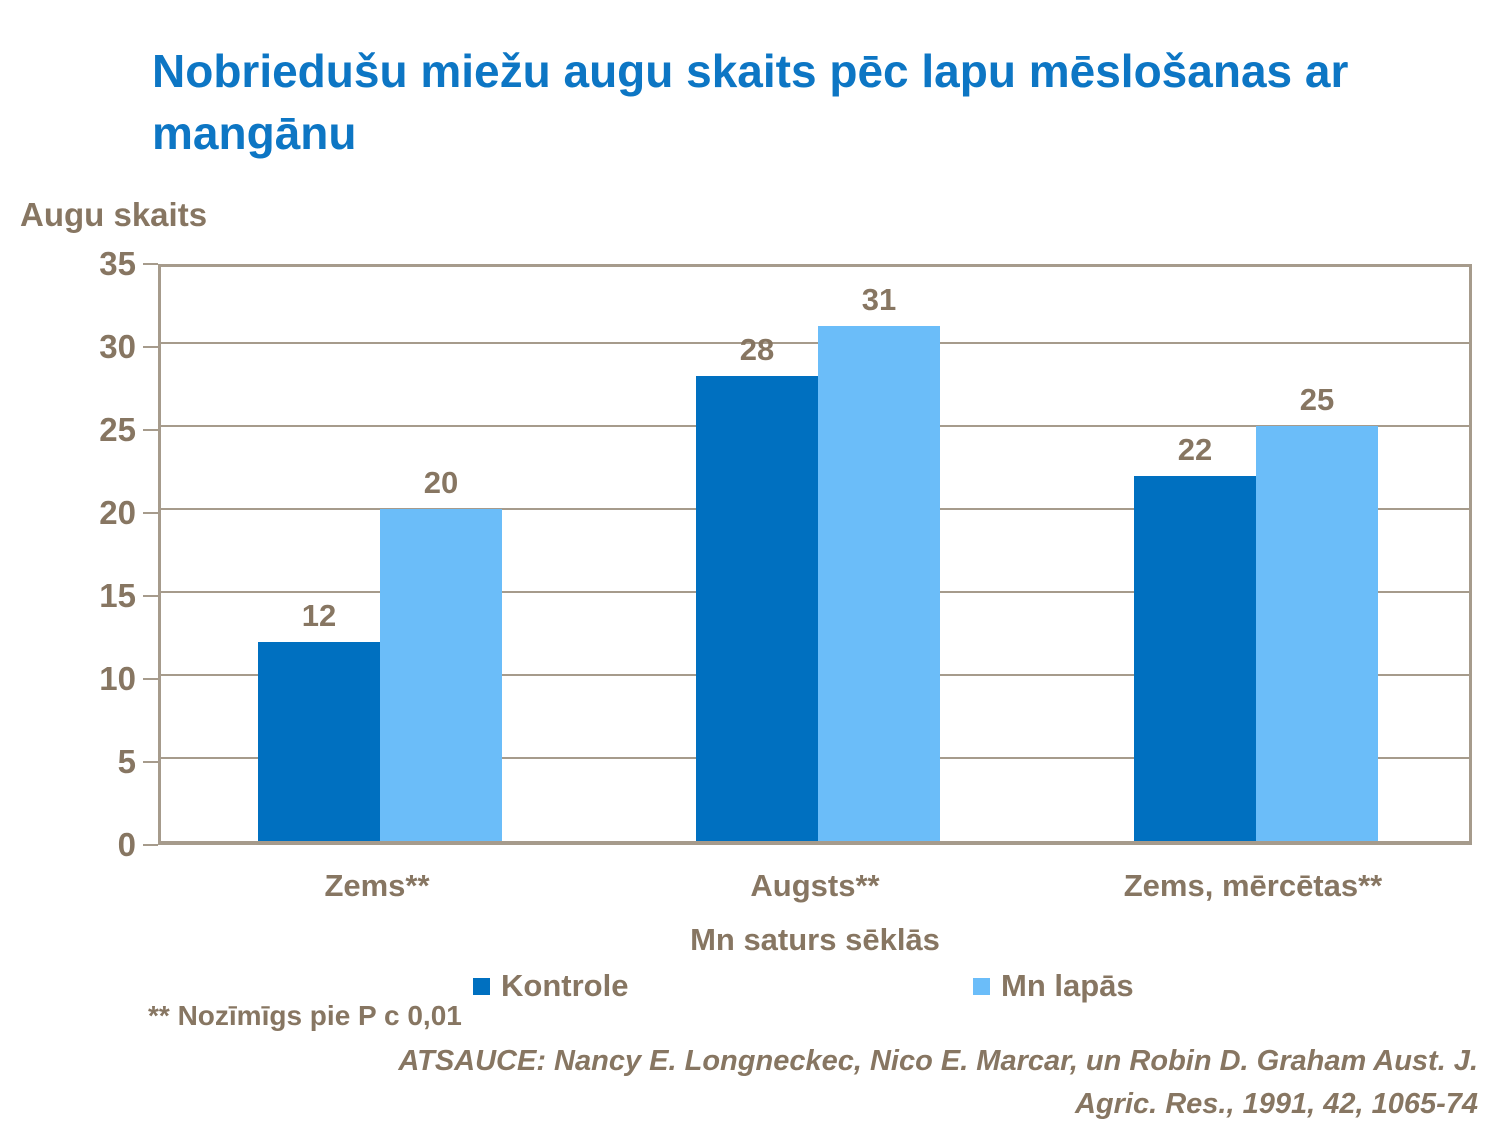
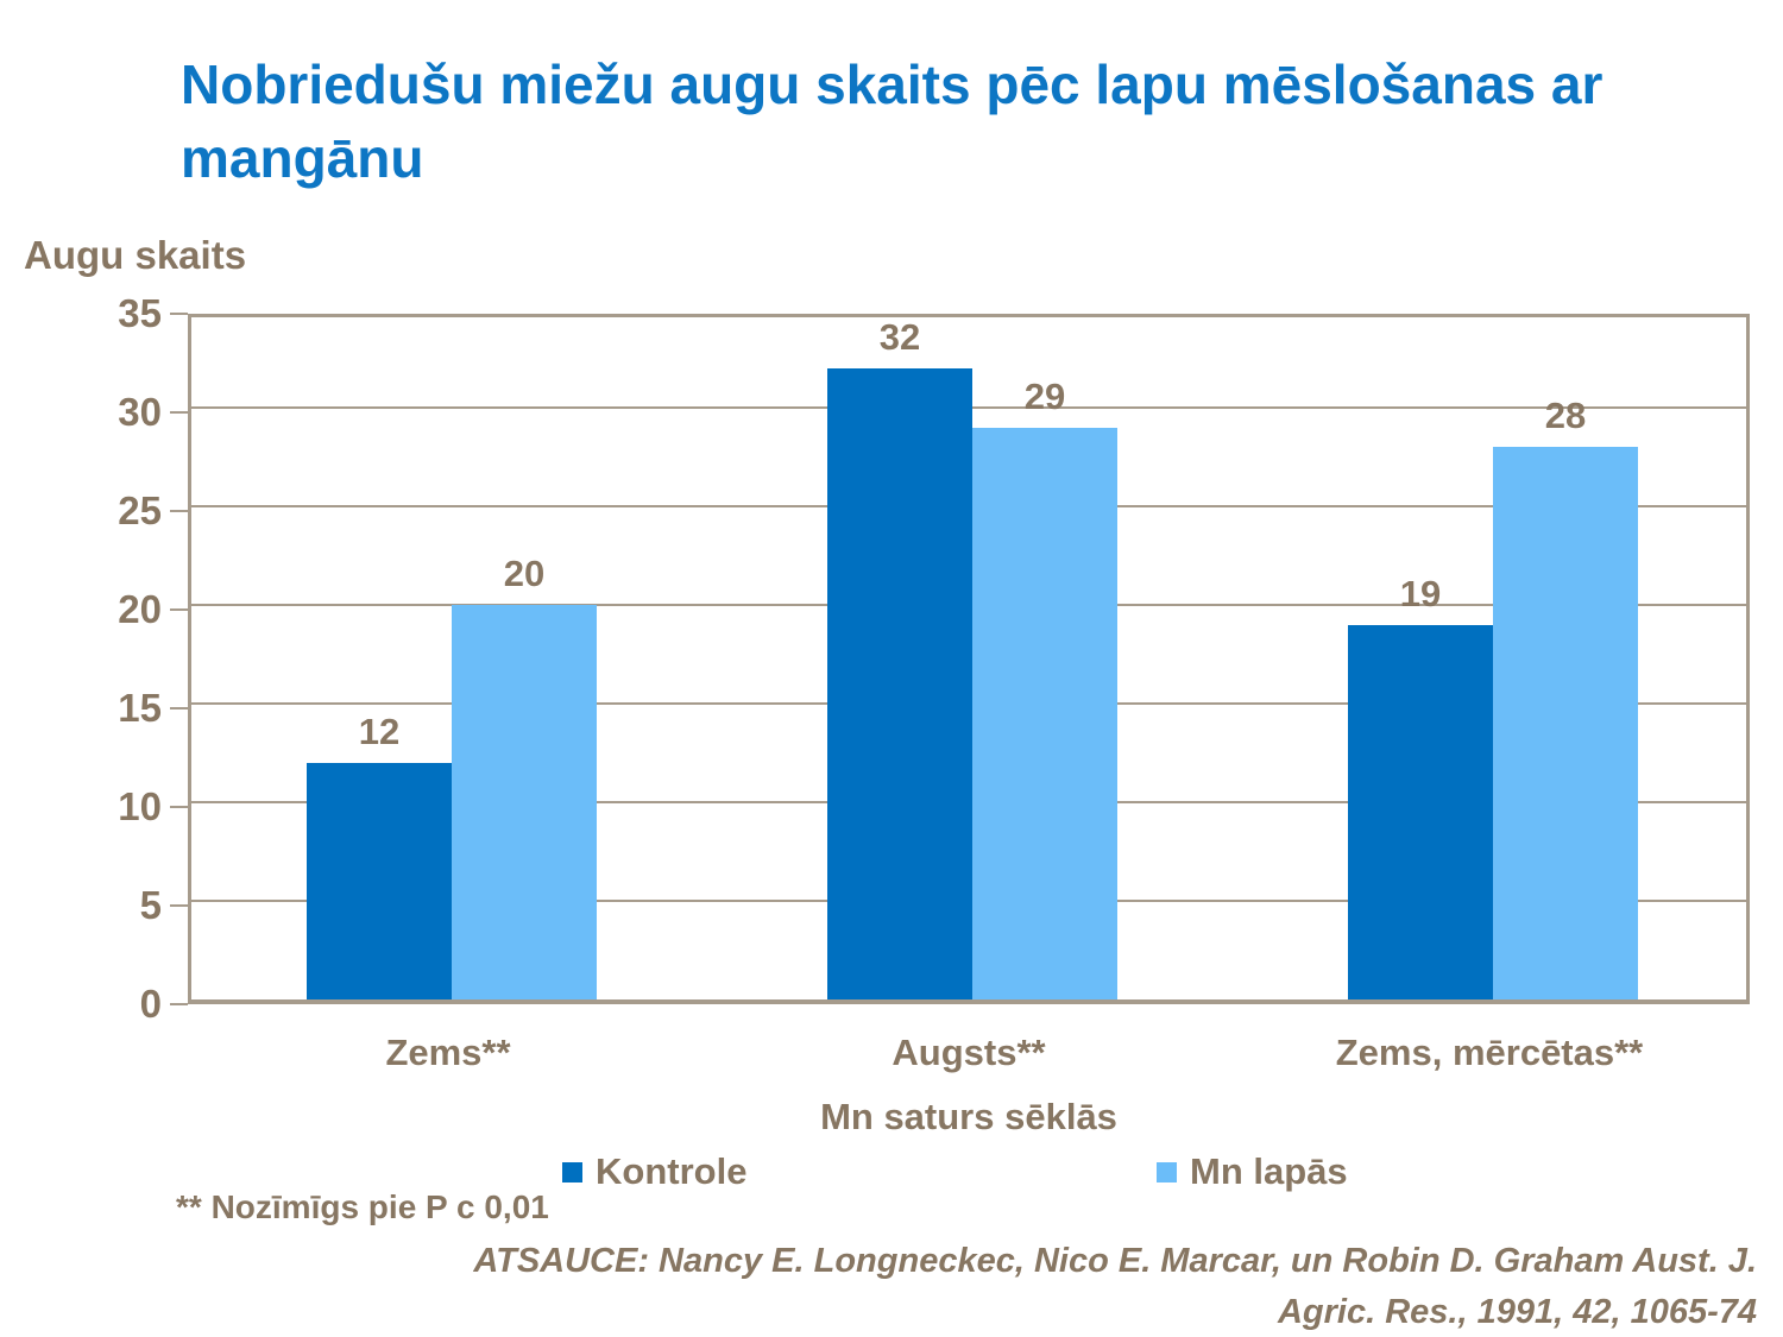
Kontrole/Augsts**: 28 -> 32
Mn lapās/Augsts**: 31 -> 29
Kontrole/Zems, mērcētas**: 22 -> 19
Mn lapās/Zems, mērcētas**: 25 -> 28
